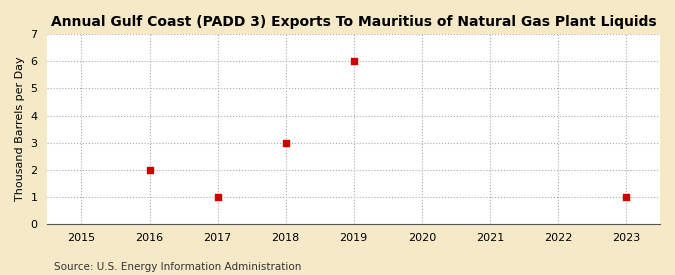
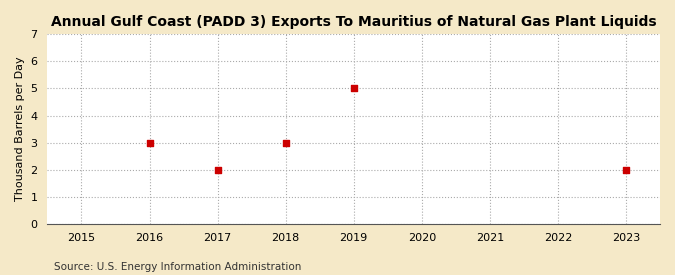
2016: 2 -> 3
2017: 1 -> 2
2019: 6 -> 5
2023: 1 -> 2
